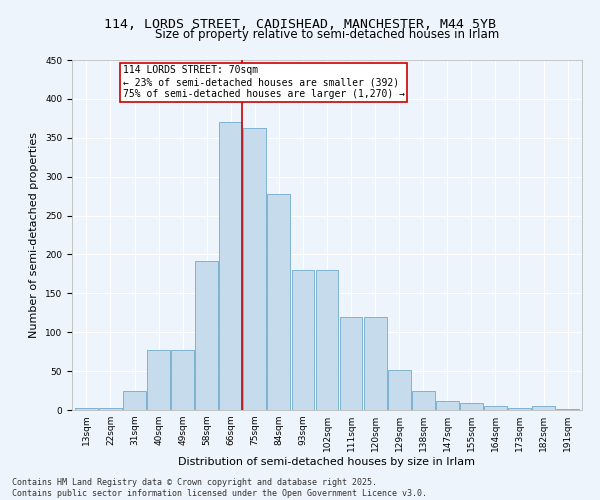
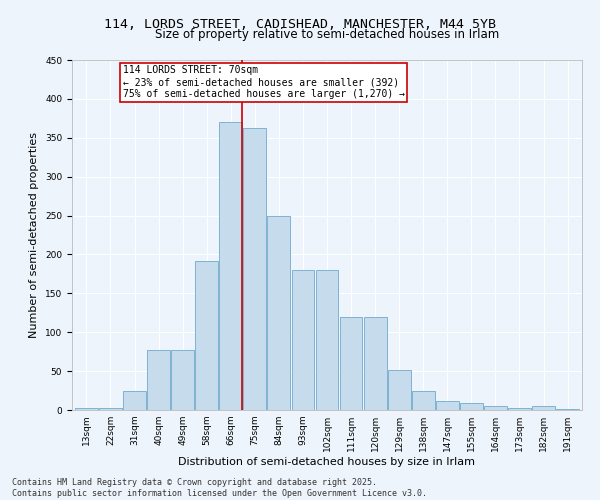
84sqm: 278 -> 249
